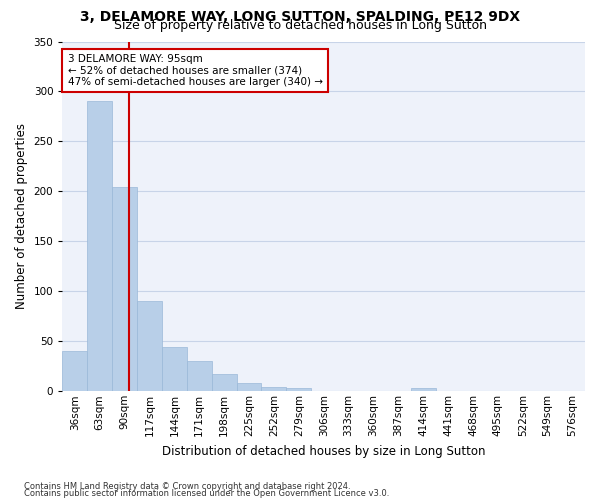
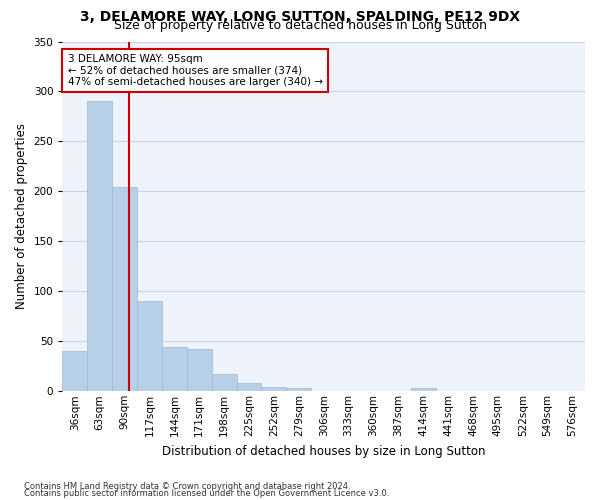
171sqm: 30 -> 42
